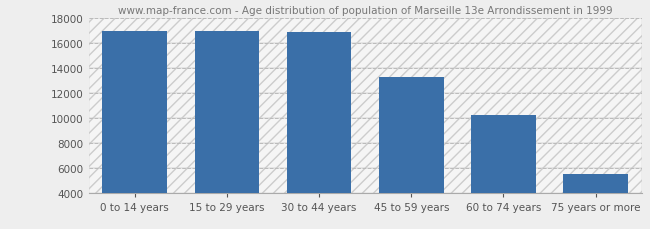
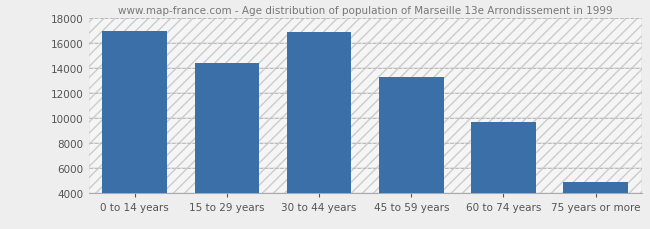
15 to 29 years: 17000 -> 14400
60 to 74 years: 10200 -> 9700
75 years or more: 5500 -> 4900
